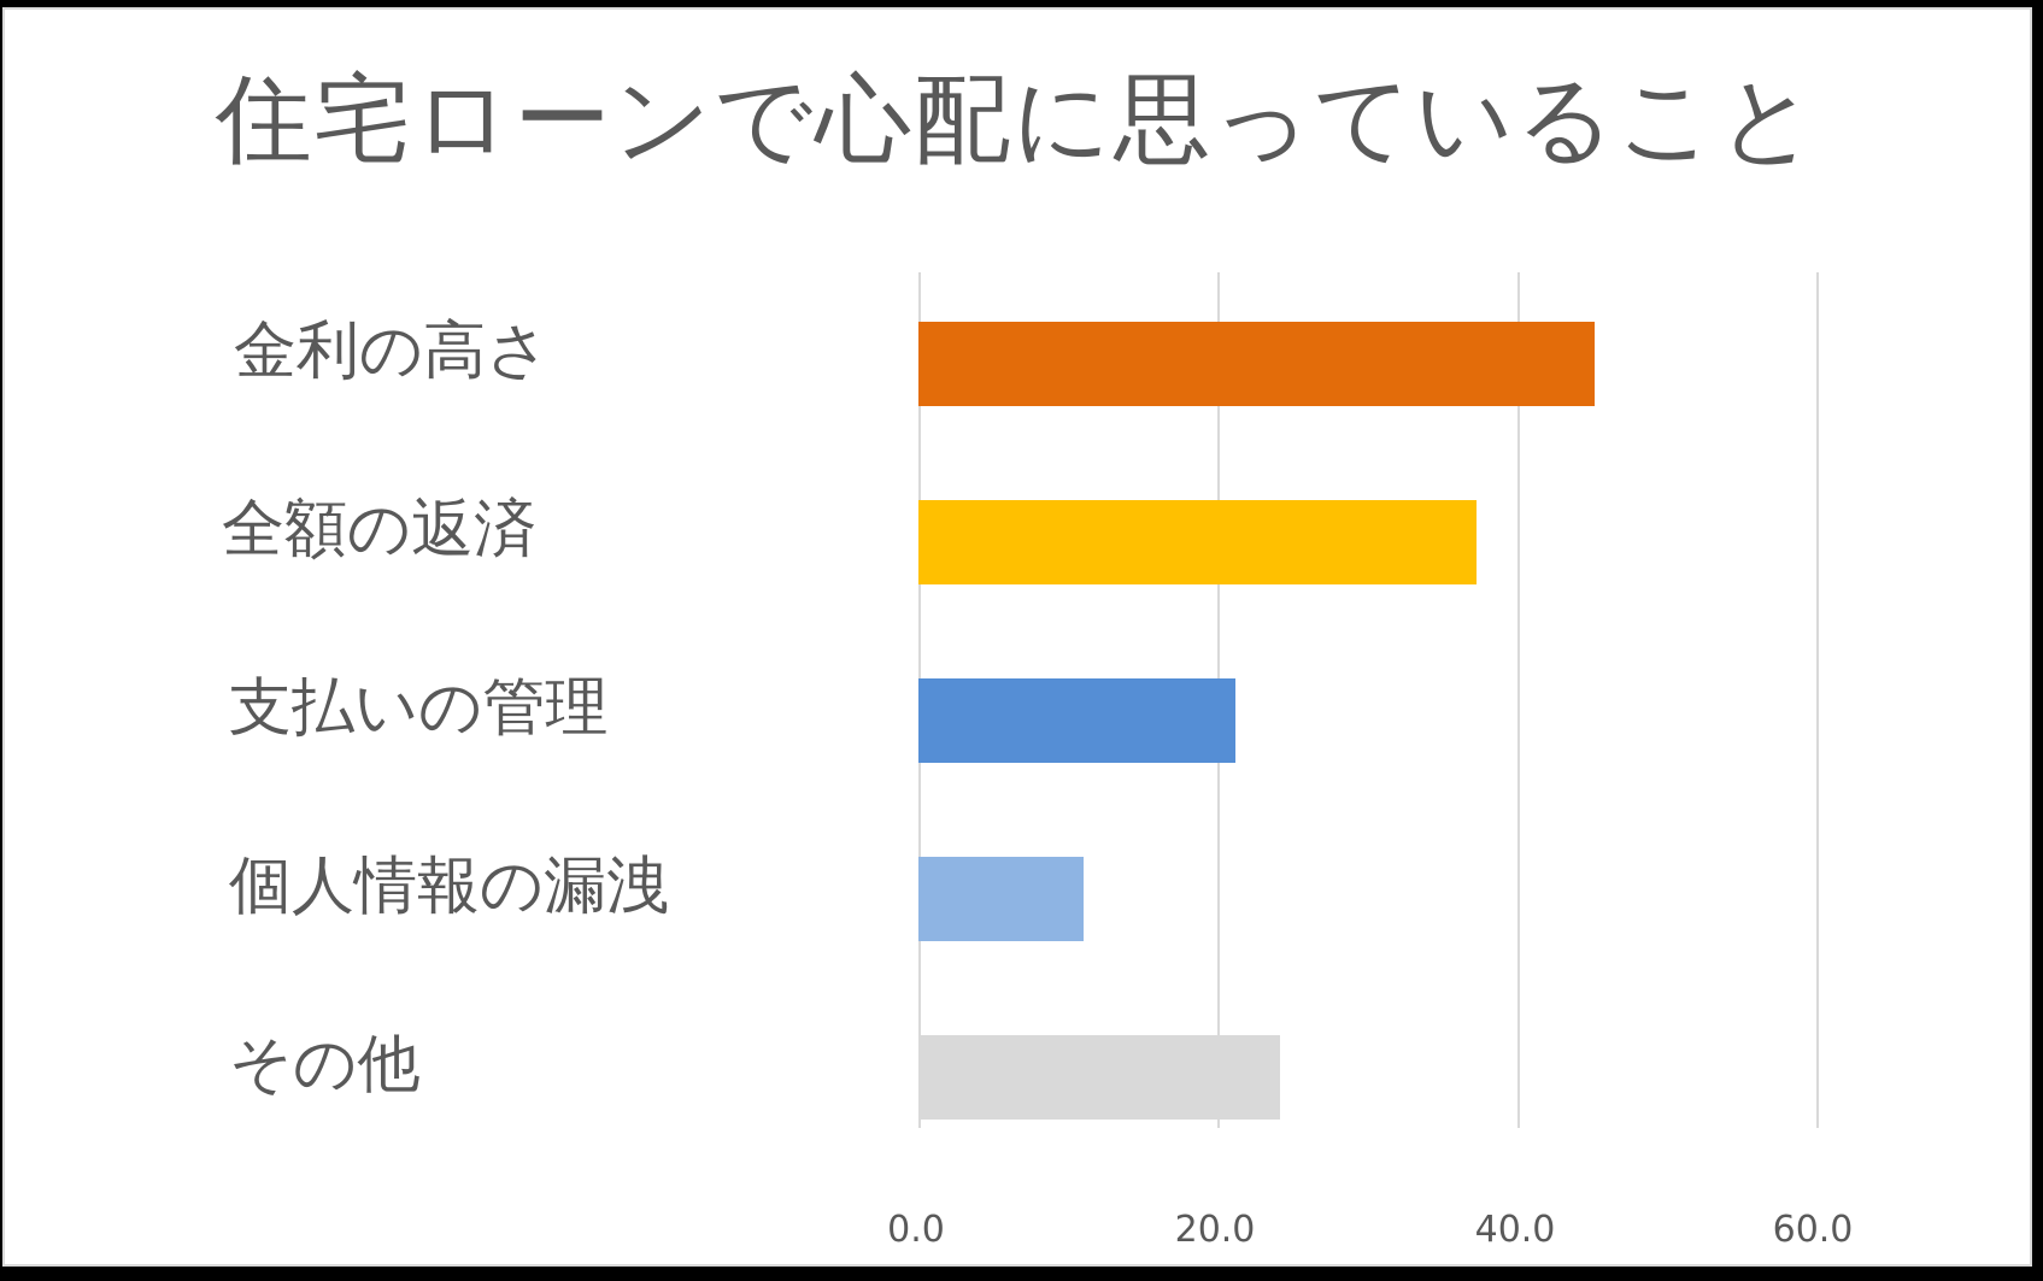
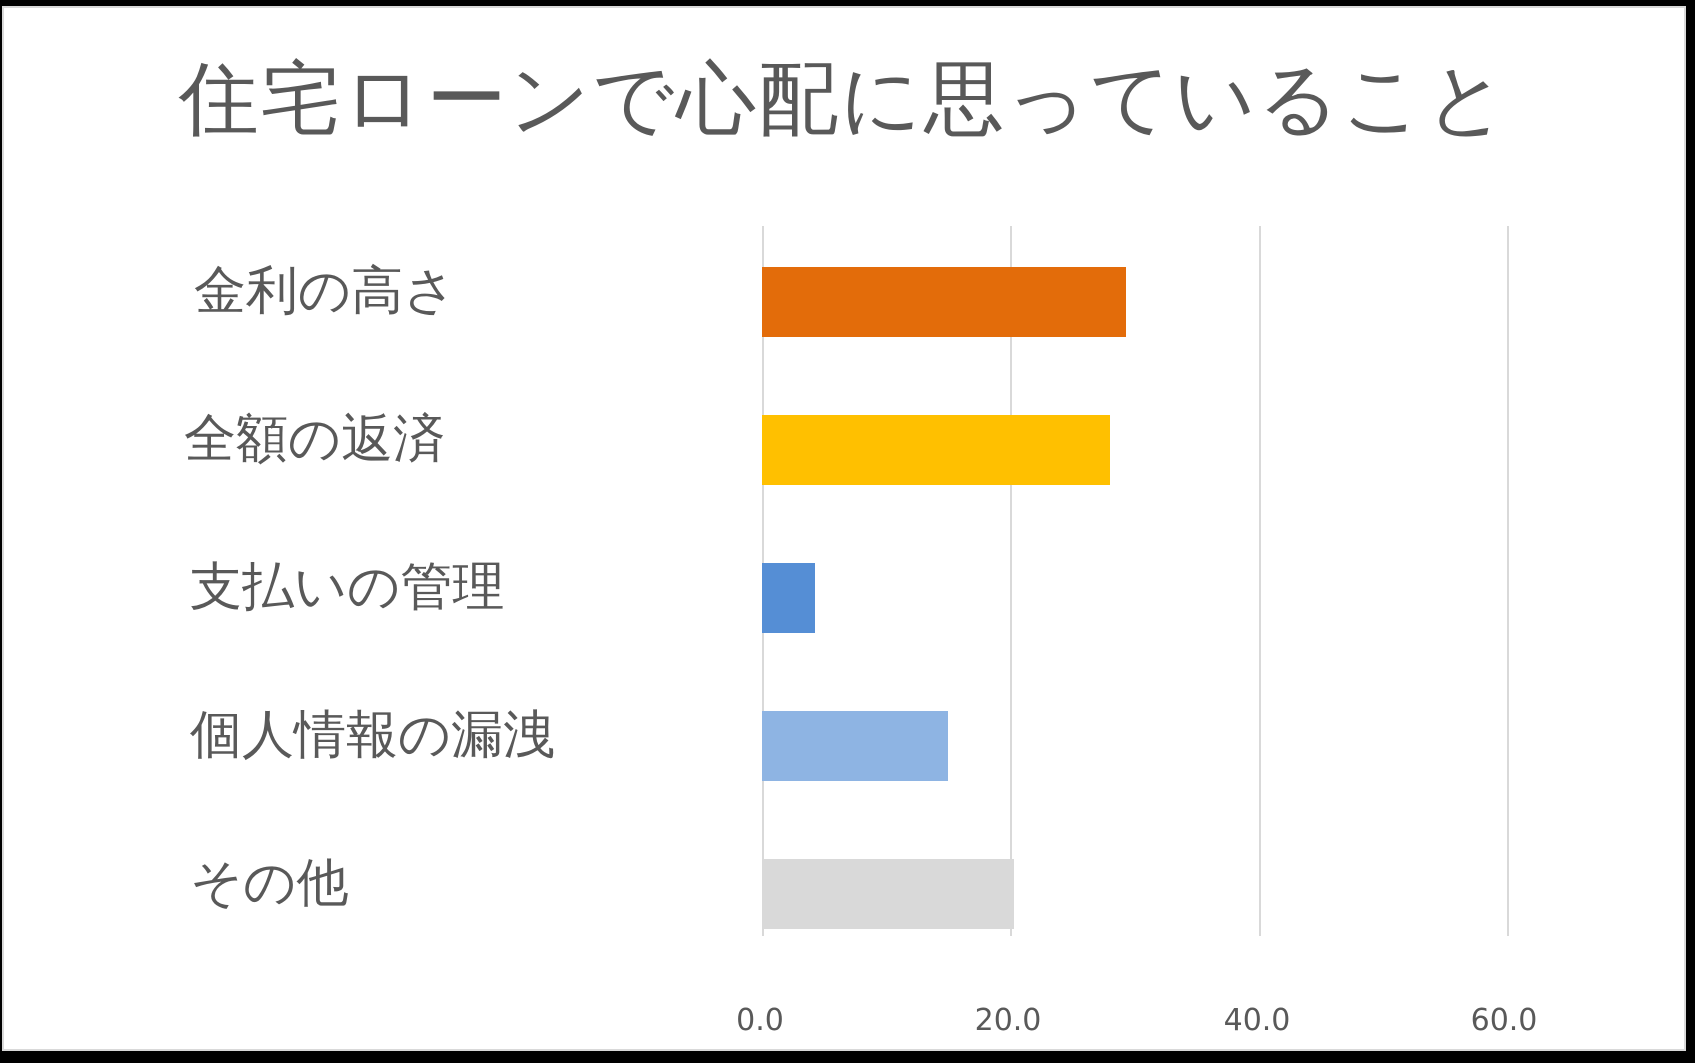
金利の高さ: 45.2 -> 29.3
全額の返済: 37.3 -> 28.0
支払いの管理: 21.2 -> 4.3
個人情報の漏洩: 11.0 -> 15.0
その他: 24.2 -> 20.3
